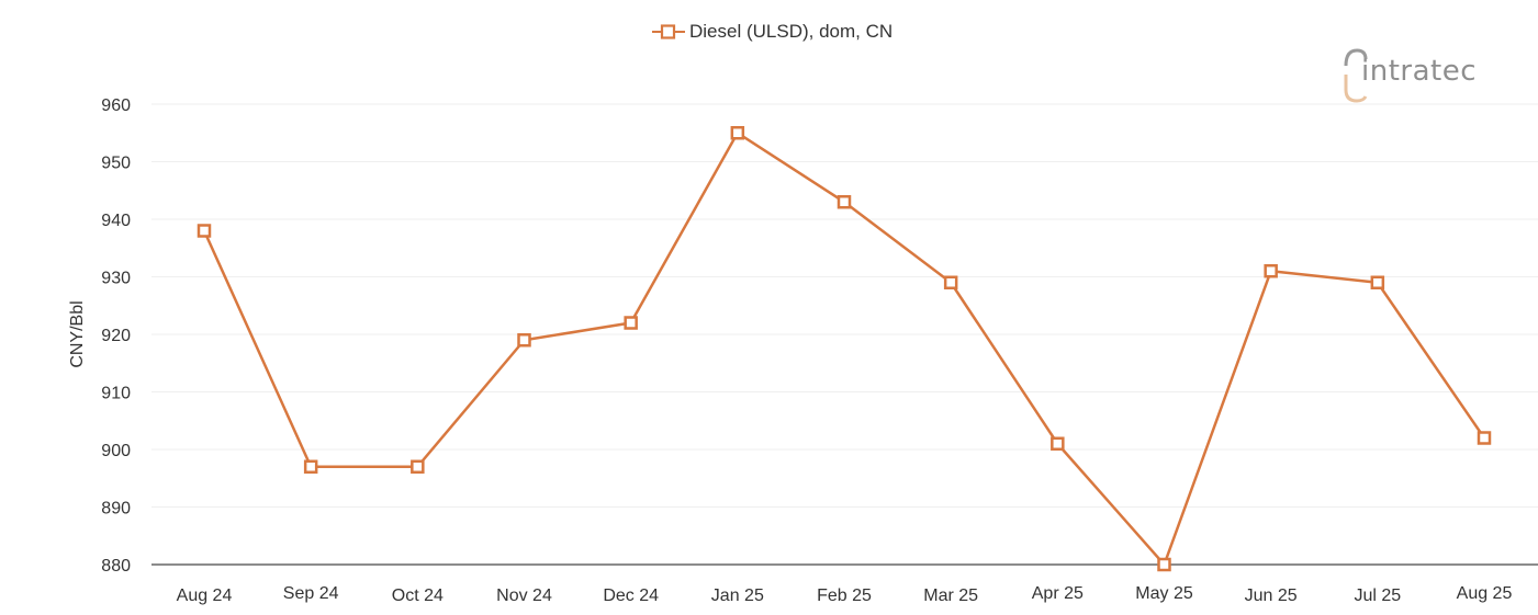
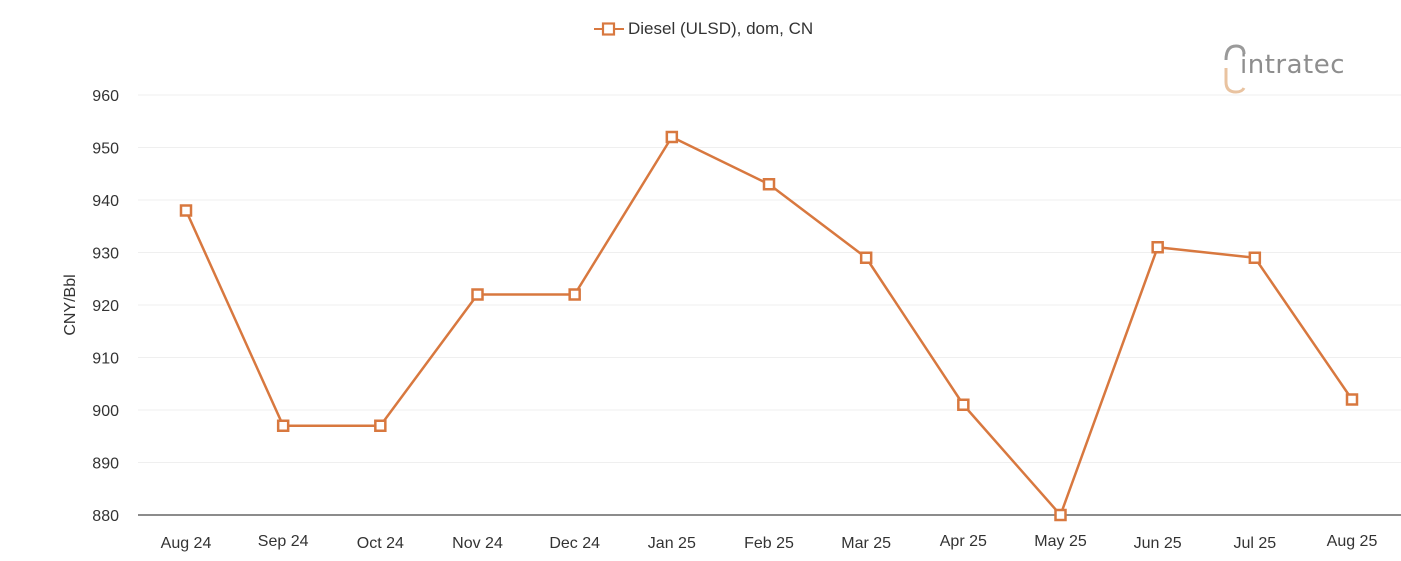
Nov 24: 919 -> 922
Jan 25: 955 -> 952
